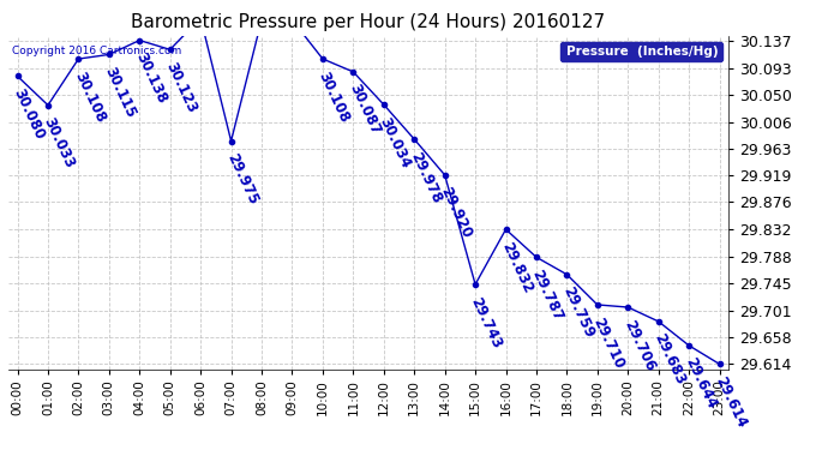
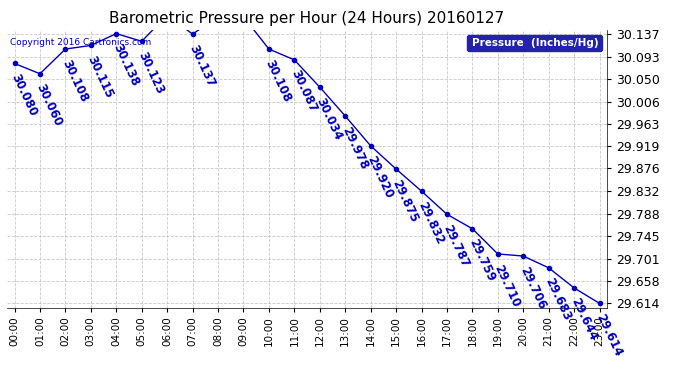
01:00: 30.033 -> 30.060
07:00: 29.975 -> 30.137
15:00: 29.743 -> 29.875
